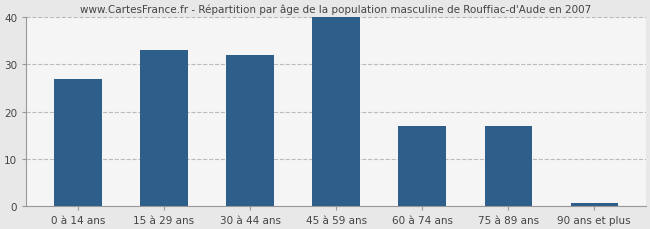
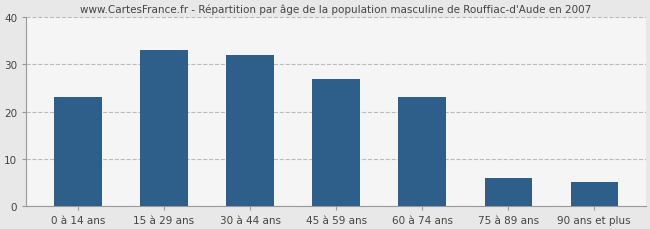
0 à 14 ans: 27.0 -> 23.0
45 à 59 ans: 40.0 -> 27.0
60 à 74 ans: 17.0 -> 23.0
75 à 89 ans: 17.0 -> 6.0
90 ans et plus: 0.5 -> 5.0
